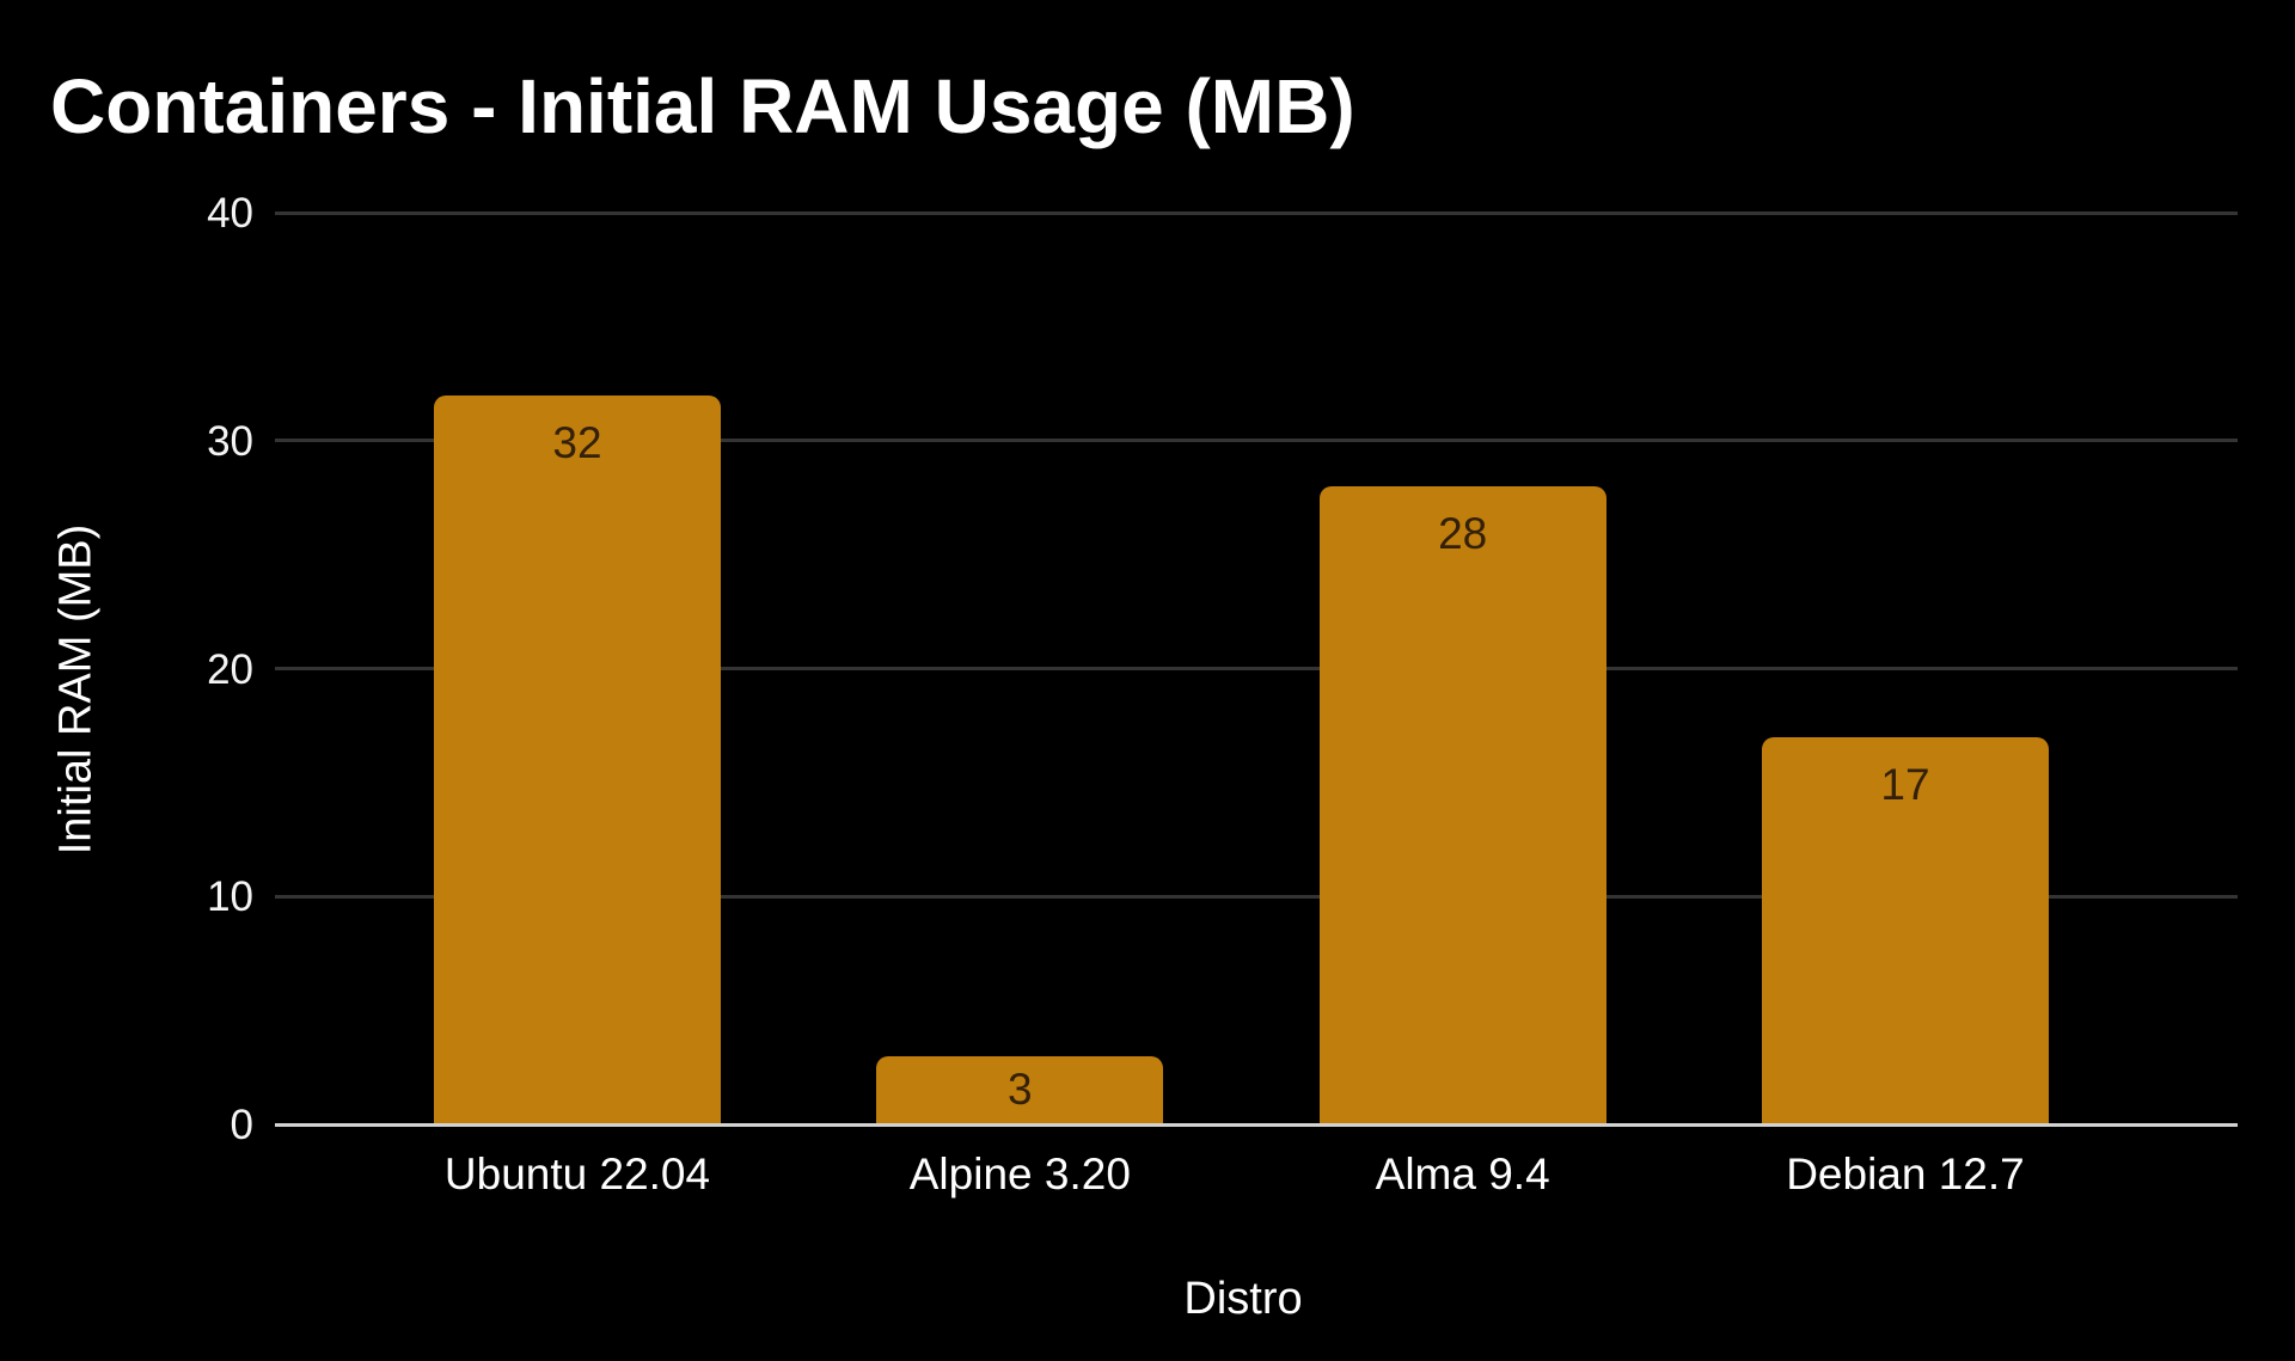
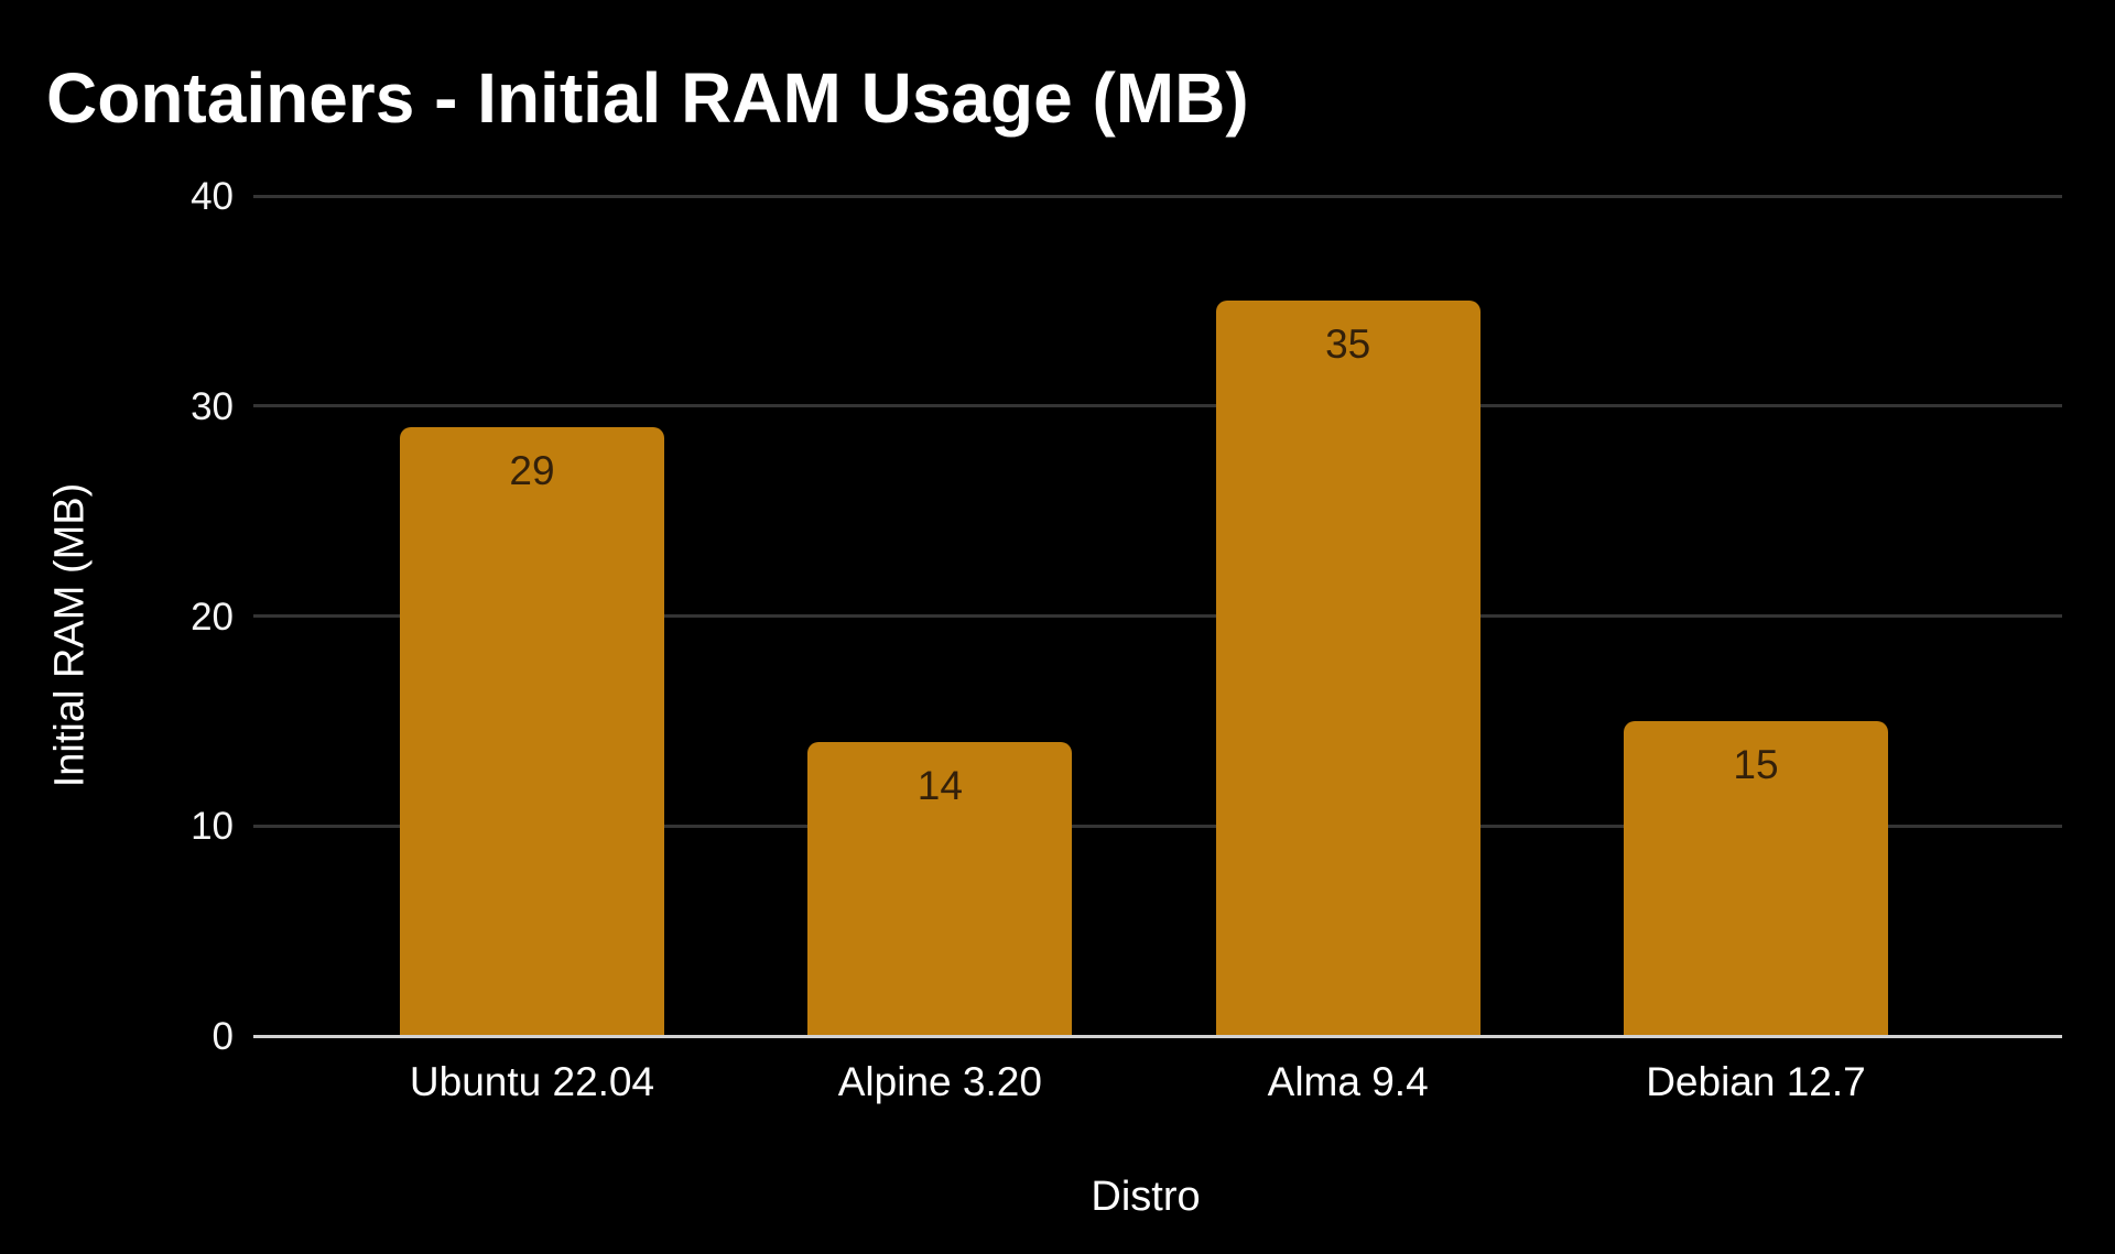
Ubuntu 22.04: 32 -> 29
Alpine 3.20: 3 -> 14
Alma 9.4: 28 -> 35
Debian 12.7: 17 -> 15
